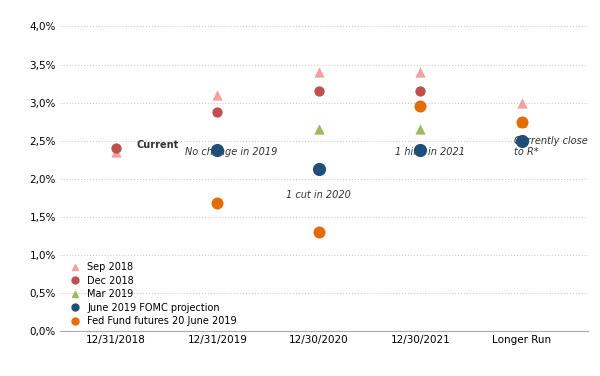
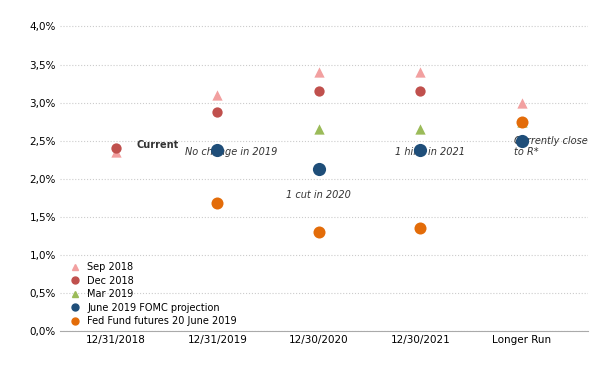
Fed Fund futures 20 June 2019/12/30/2021: 2,96% -> 1,35%
